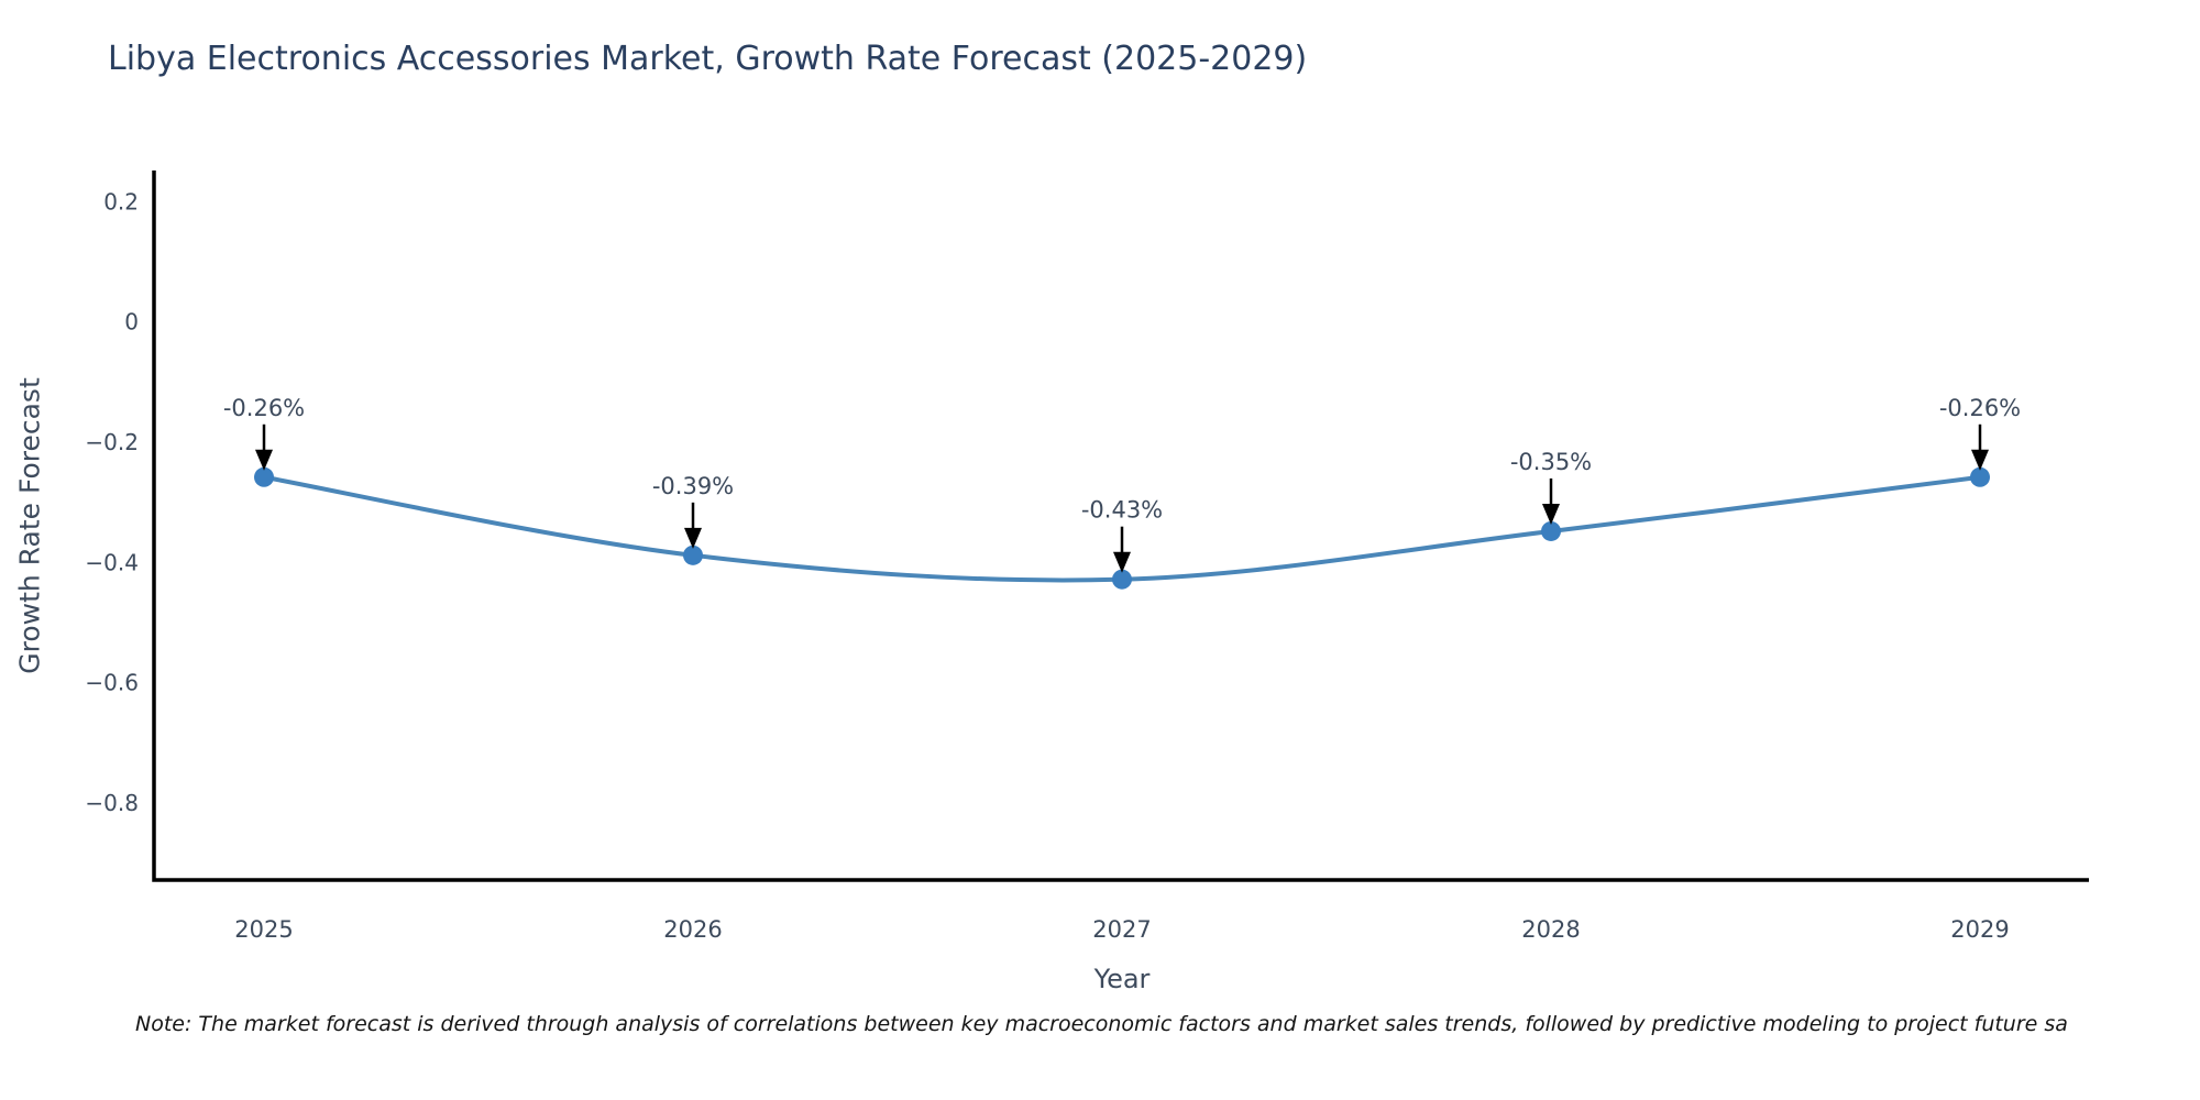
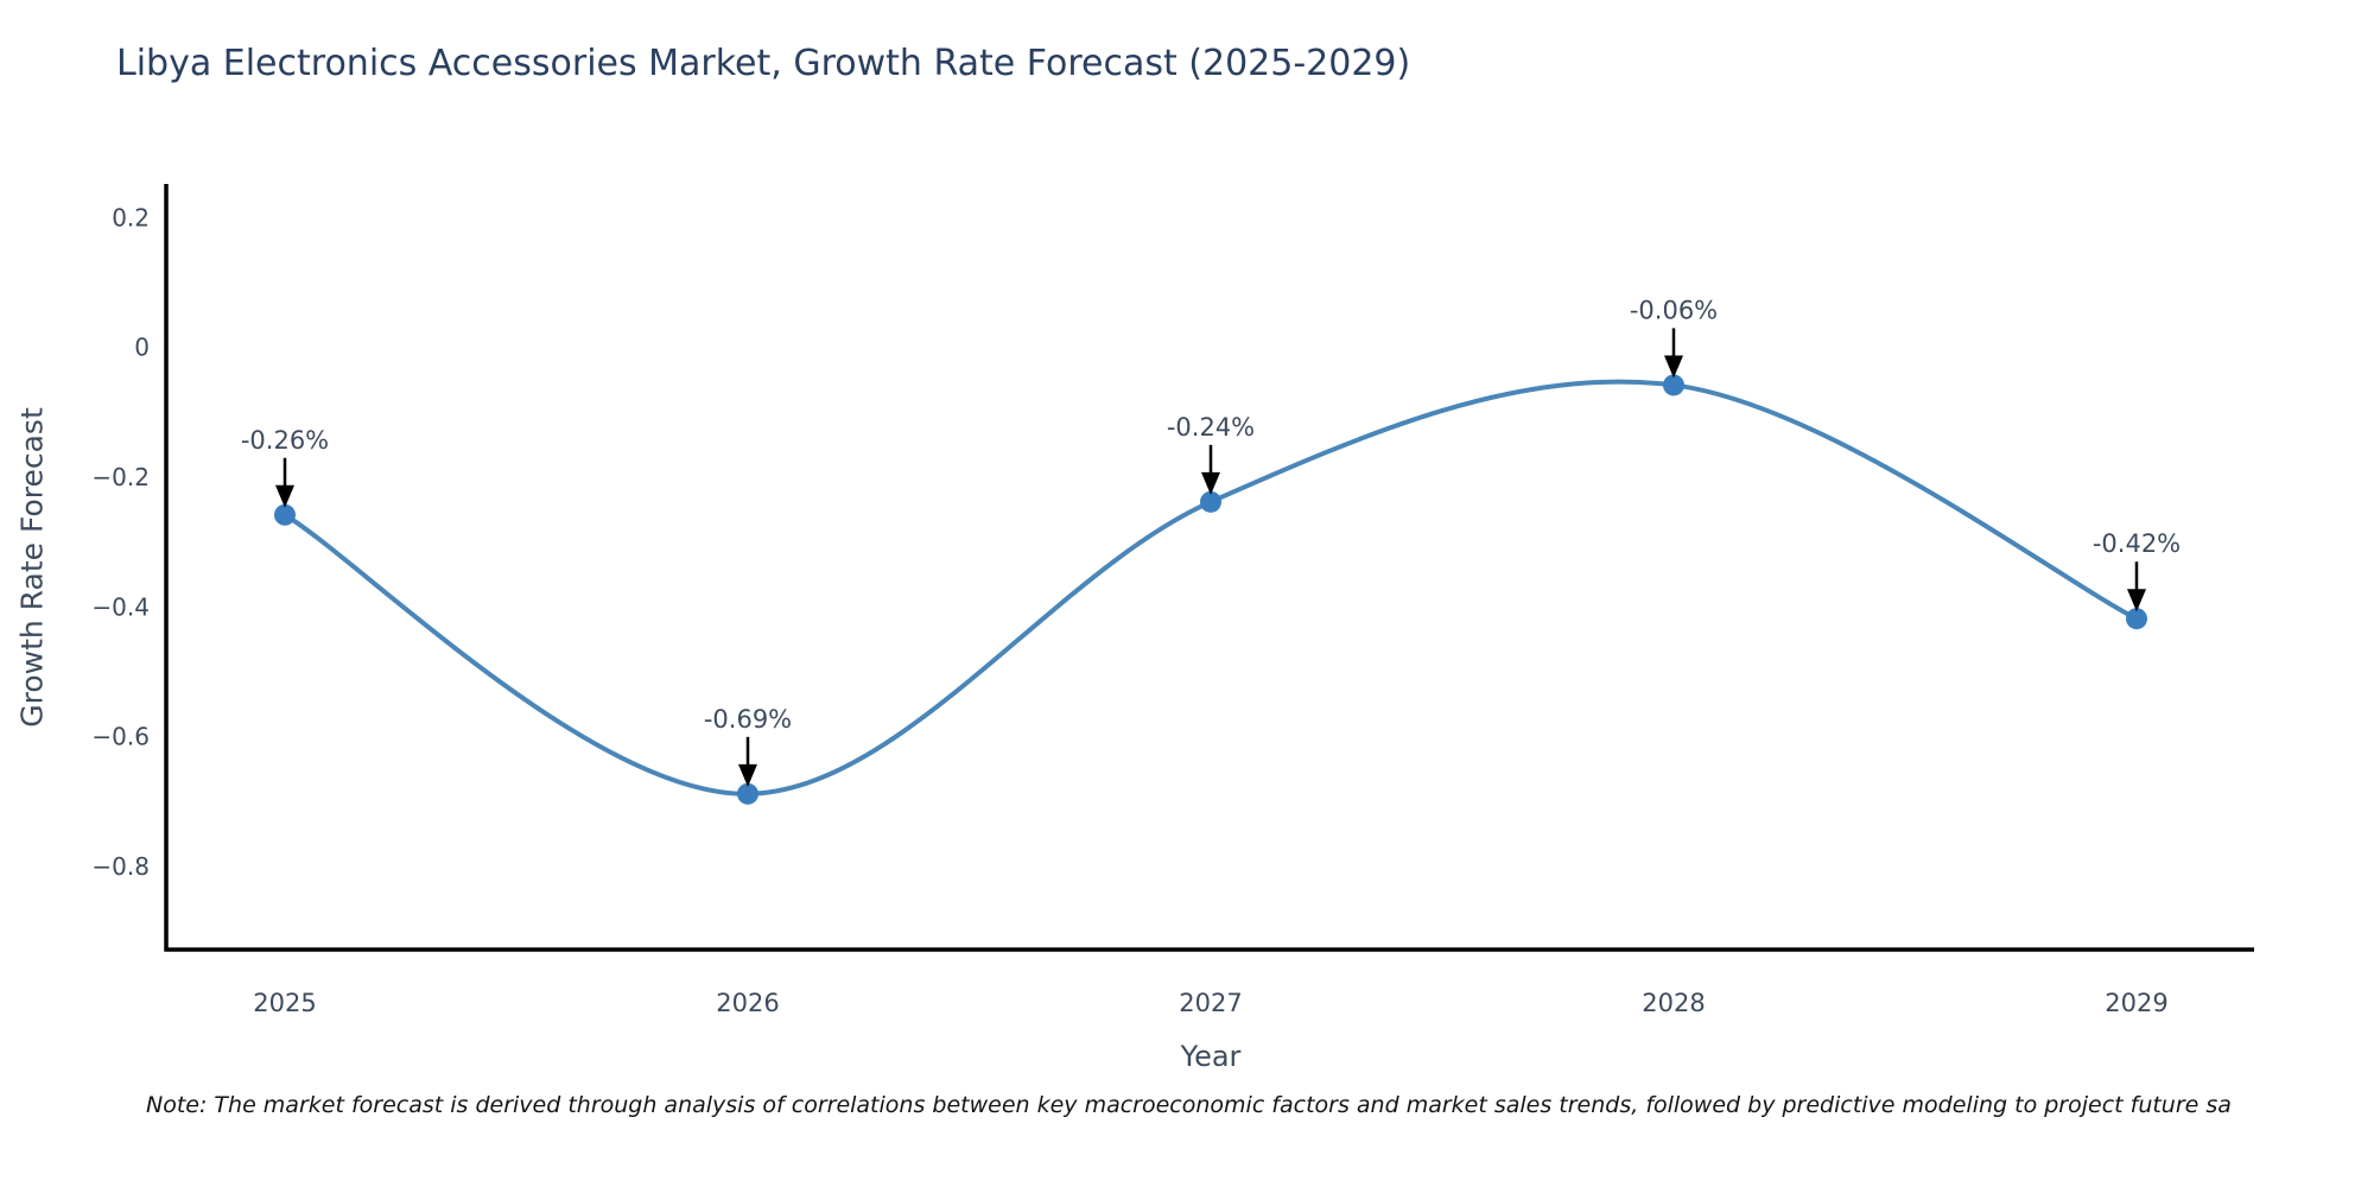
2026: -0.39% -> -0.69%
2027: -0.43% -> -0.24%
2028: -0.35% -> -0.06%
2029: -0.26% -> -0.42%
